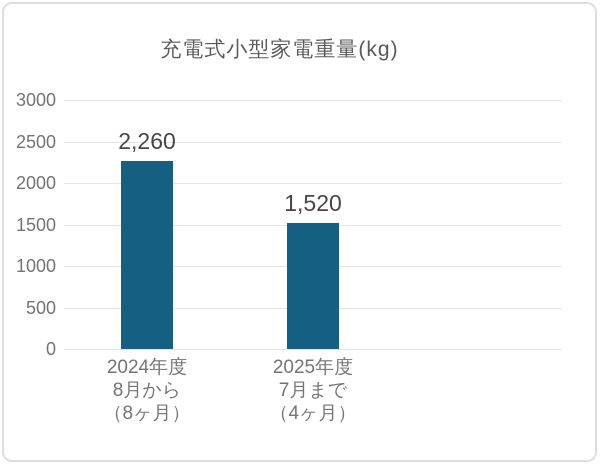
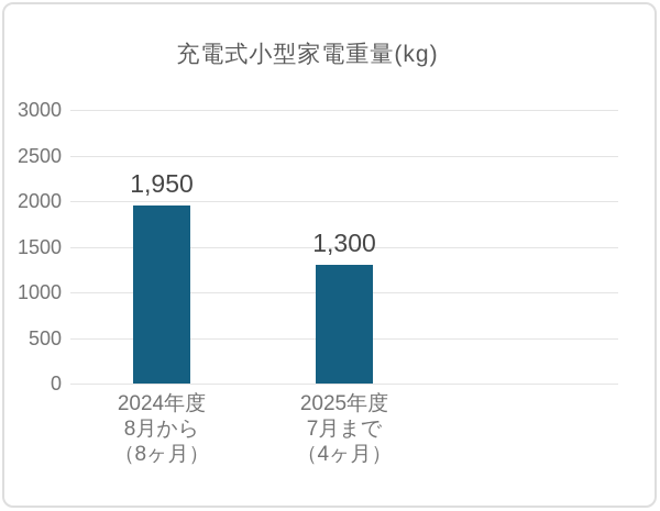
2024年度 8月から （8ヶ月）: 2,260 -> 1,950
2025年度 7月まで （4ヶ月）: 1,520 -> 1,300
